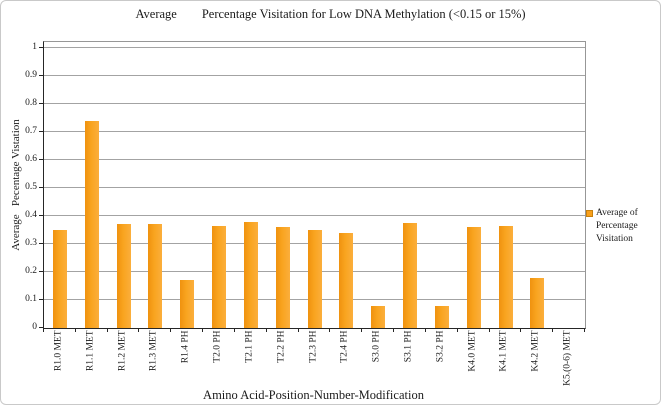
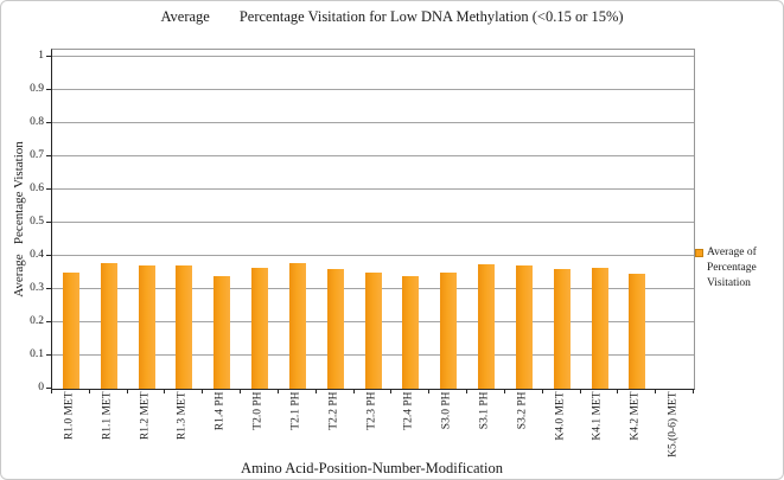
R1.1 MET: 0.74 -> 0.38
R1.4 PH: 0.17 -> 0.34
S3.0 PH: 0.08 -> 0.35
S3.2 PH: 0.08 -> 0.37
K4.2 MET: 0.18 -> 0.34
